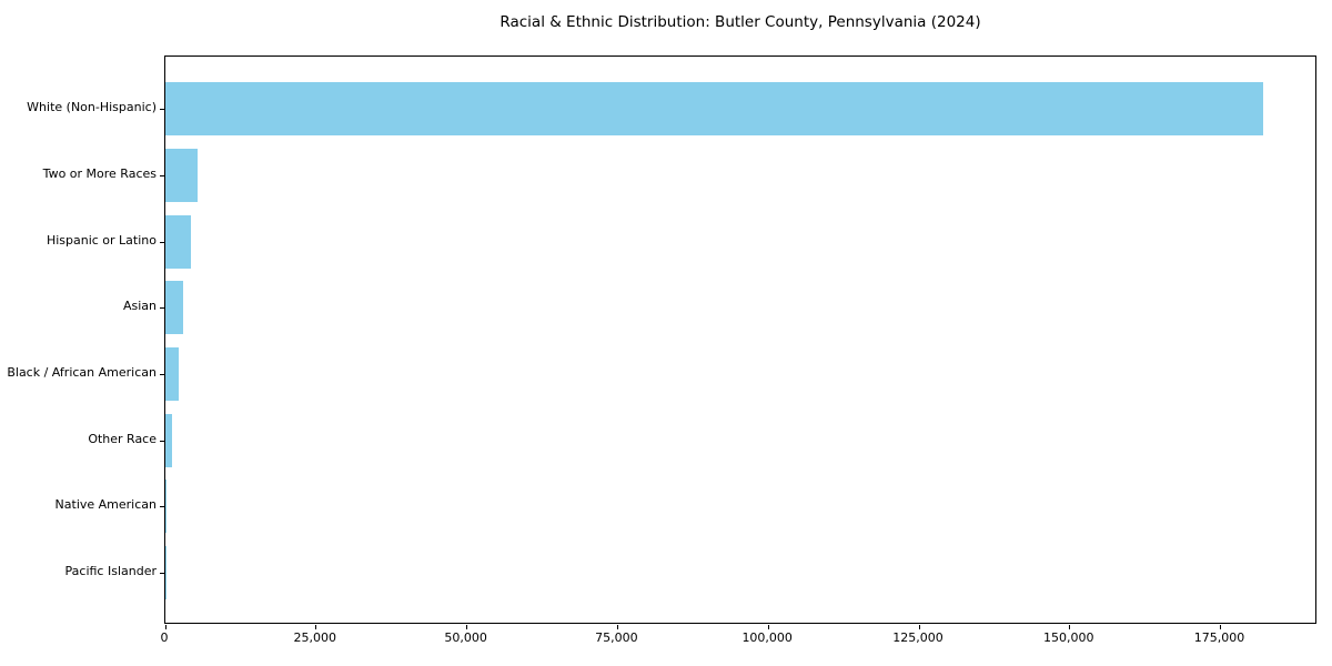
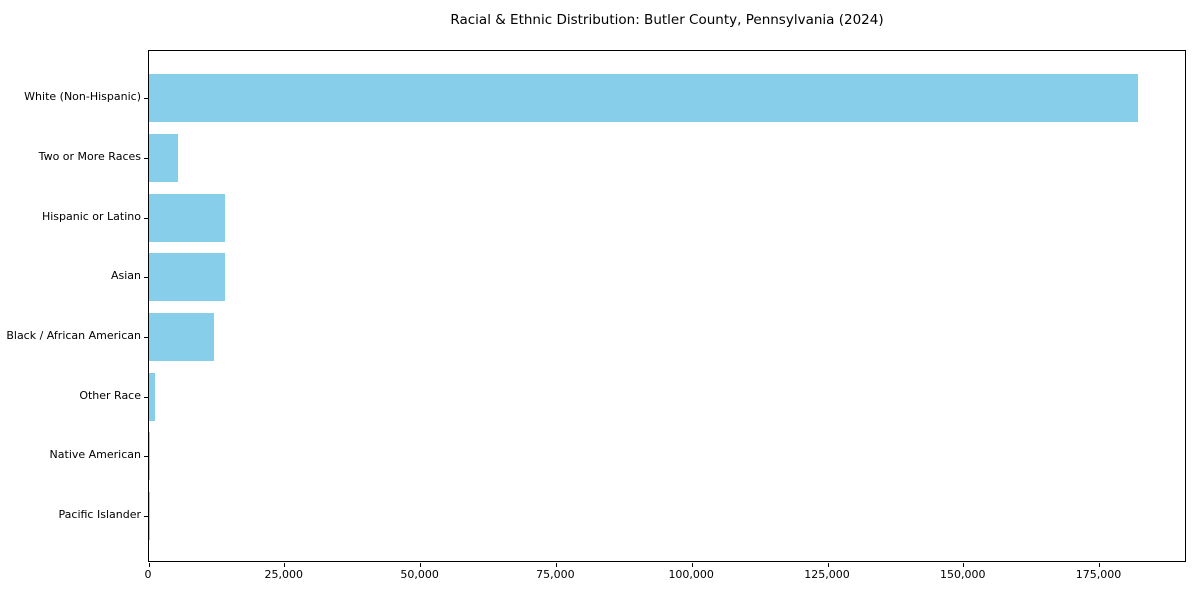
Hispanic or Latino: 4000 -> 14000
Asian: 3000 -> 14000
Black / African American: 2000 -> 12000
